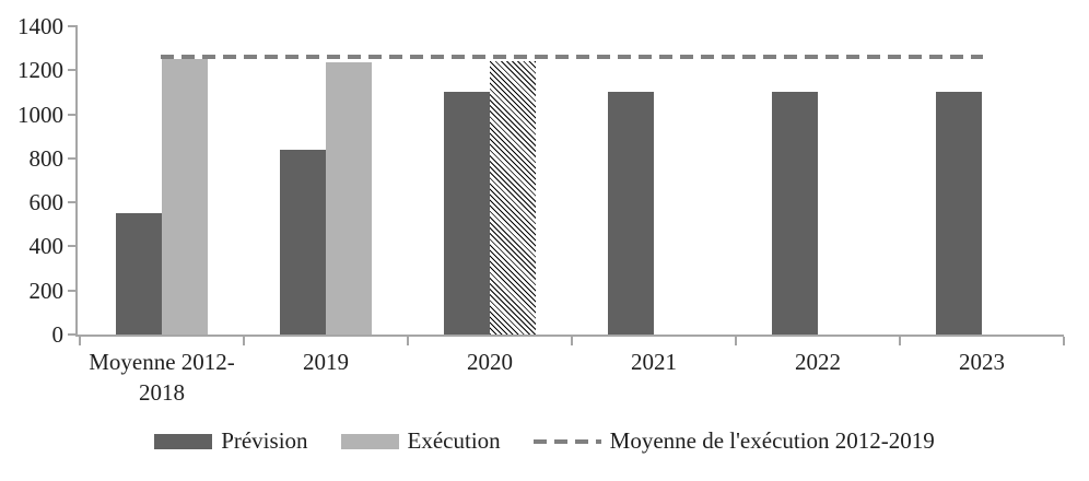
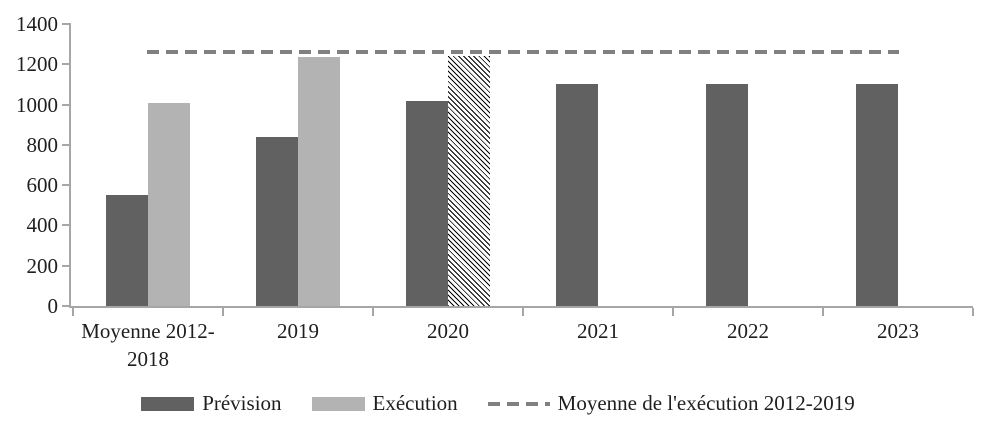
Exécution/Moyenne 2012-2018: 1250 -> 1010
Prévision/2020: 1100 -> 1020
